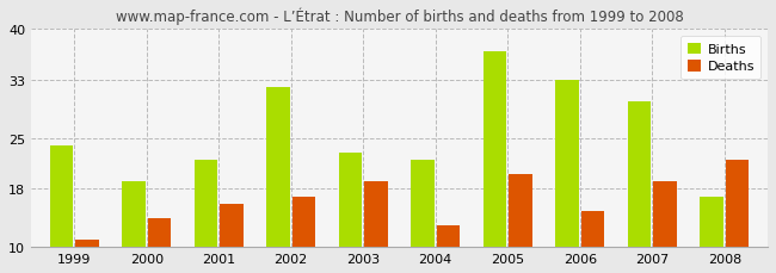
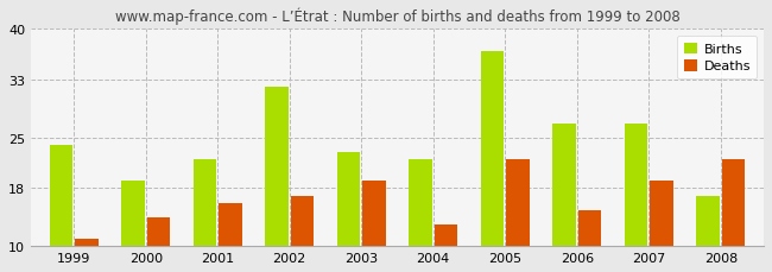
Deaths/2005: 20 -> 22
Births/2006: 33 -> 27
Births/2007: 30 -> 27
